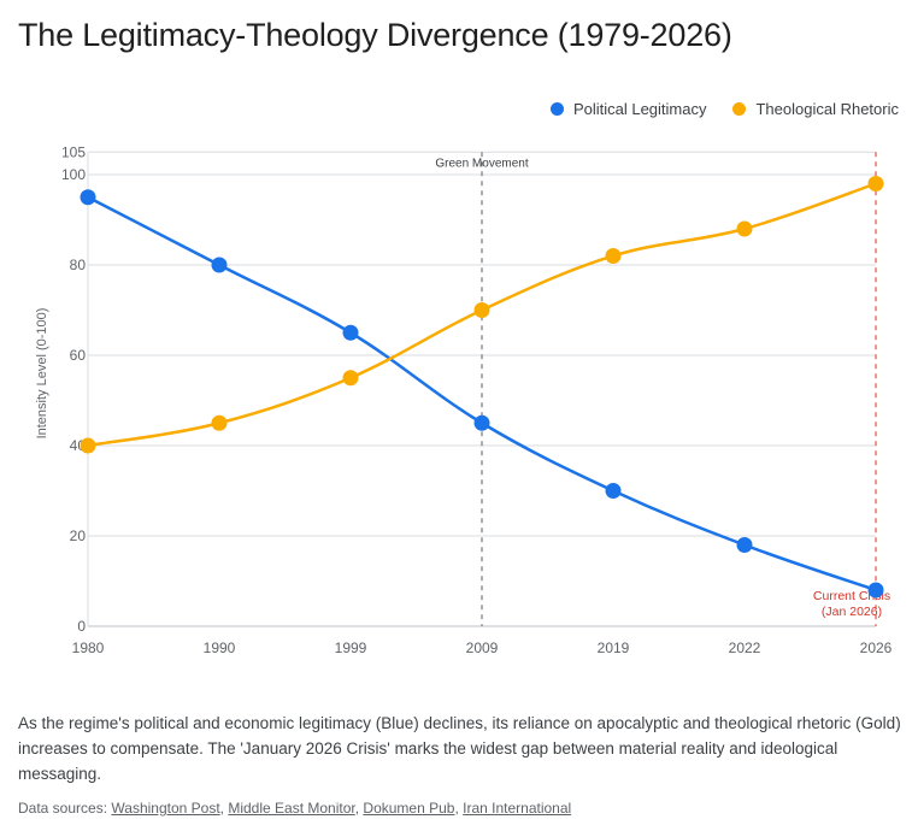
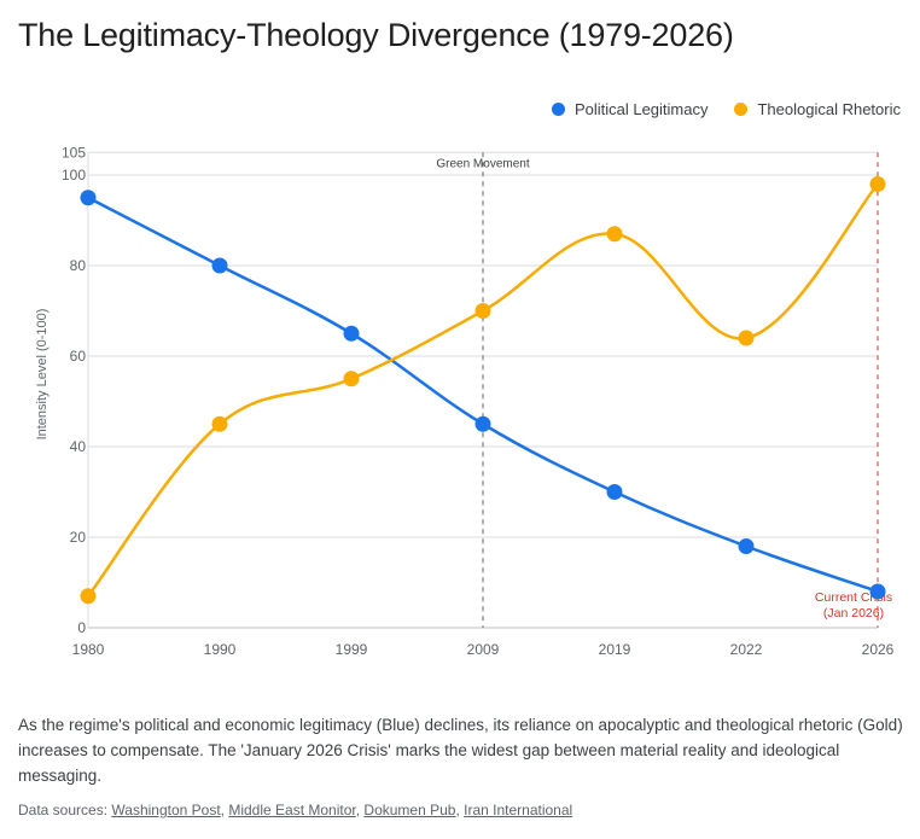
Theological Rhetoric/1980: 40 -> 7
Theological Rhetoric/2019: 82 -> 87
Theological Rhetoric/2022: 88 -> 64
